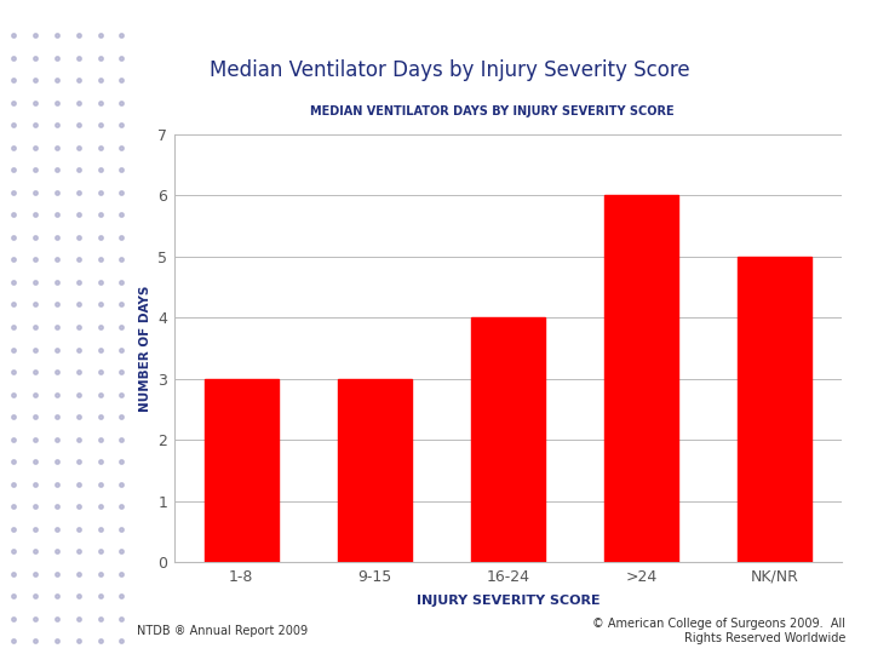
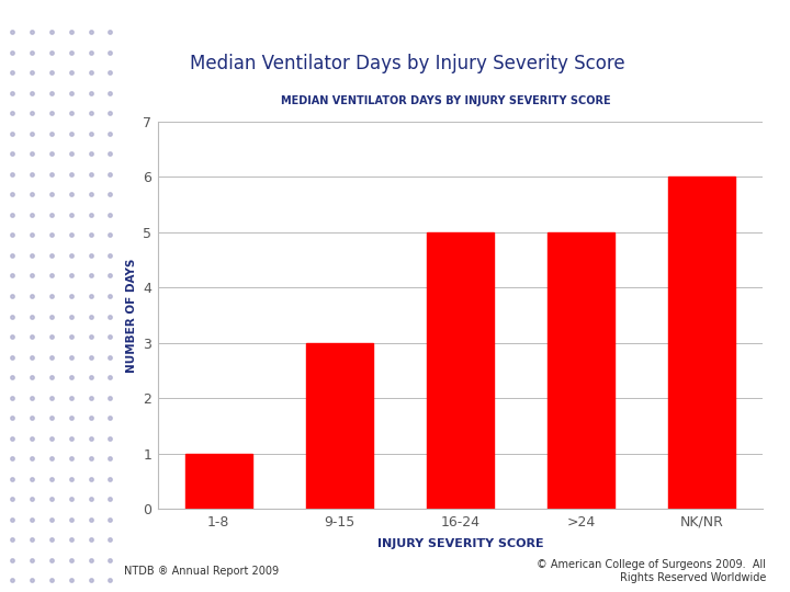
1-8: 3 -> 1
16-24: 4 -> 5
>24: 6 -> 5
NK/NR: 5 -> 6
